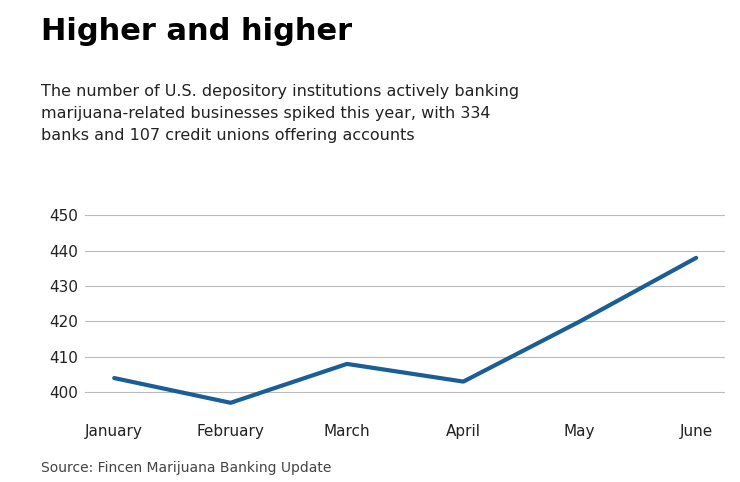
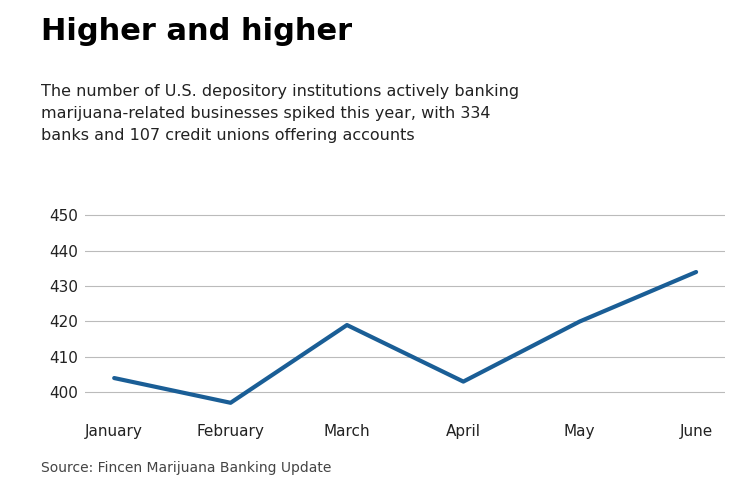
March: 408 -> 419
June: 438 -> 434
